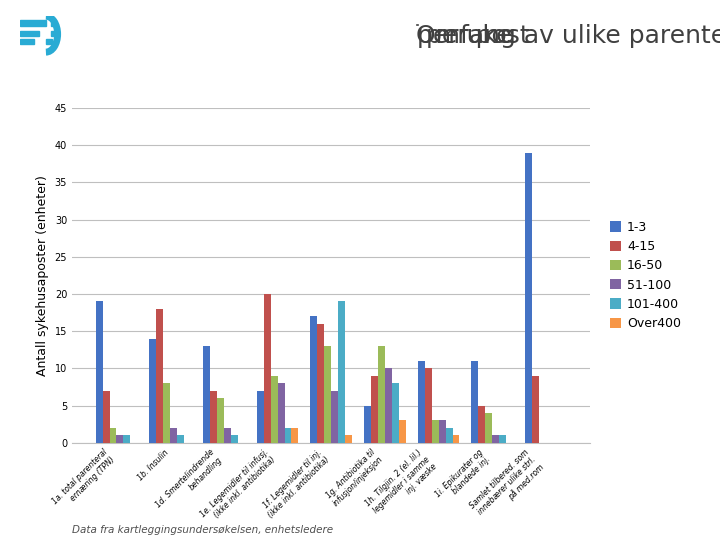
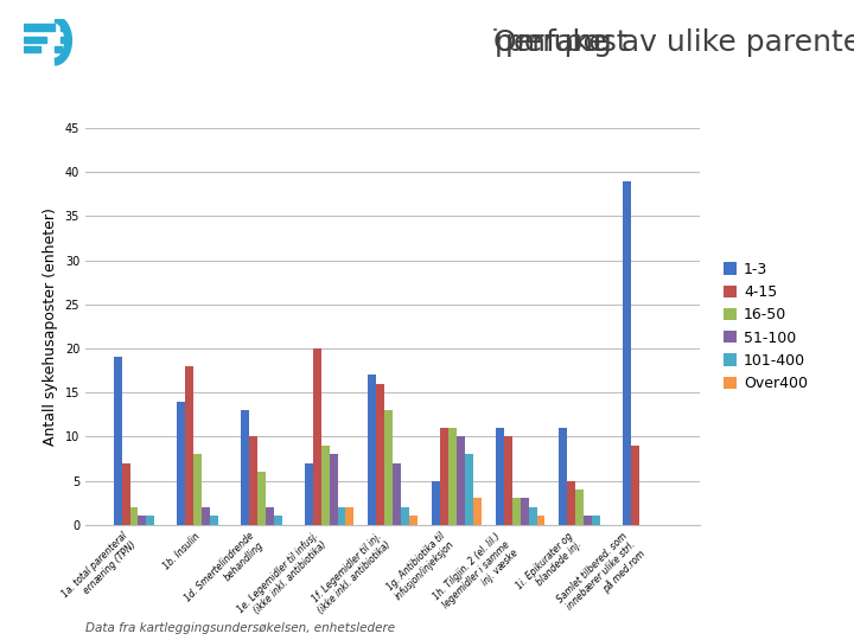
4-15/1d. Smertelindrende behandling: 7 -> 10
101-400/1f. Legemidler til inj. (ikke inkl. antibiotika): 19 -> 2
4-15/1g. Antibiotika til infusjon/injeksjon: 9 -> 11
16-50/1g. Antibiotika til infusjon/injeksjon: 13 -> 11
